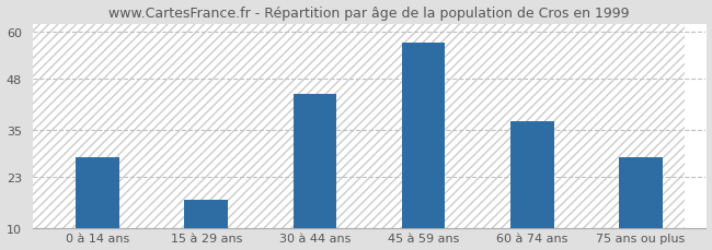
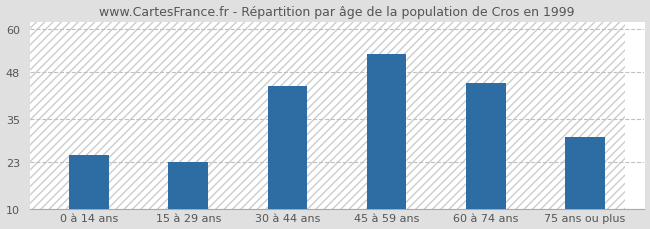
0 à 14 ans: 28 -> 25
15 à 29 ans: 17 -> 23
45 à 59 ans: 57 -> 53
60 à 74 ans: 37 -> 45
75 ans ou plus: 28 -> 30
